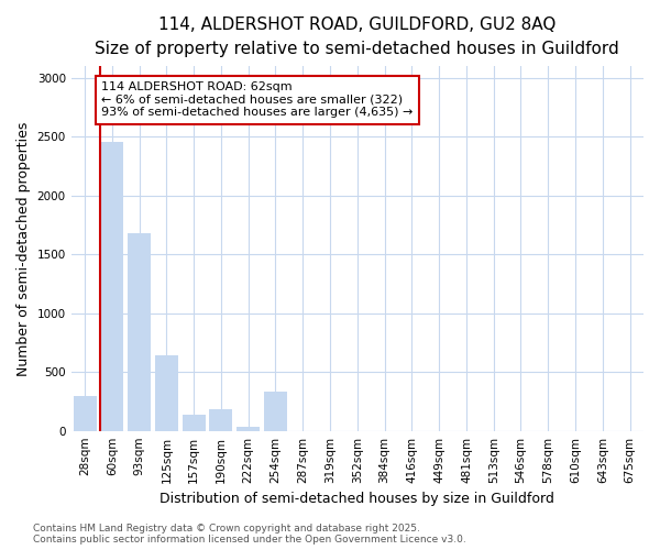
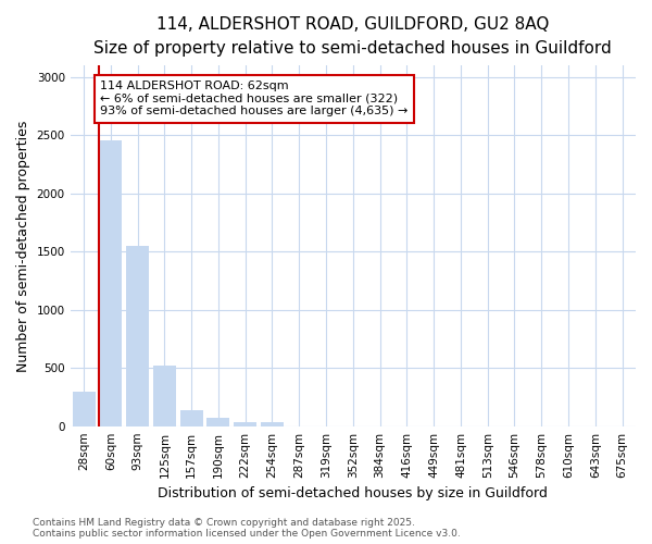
93sqm: 1680 -> 1550
125sqm: 640 -> 520
190sqm: 180 -> 70
254sqm: 330 -> 30
